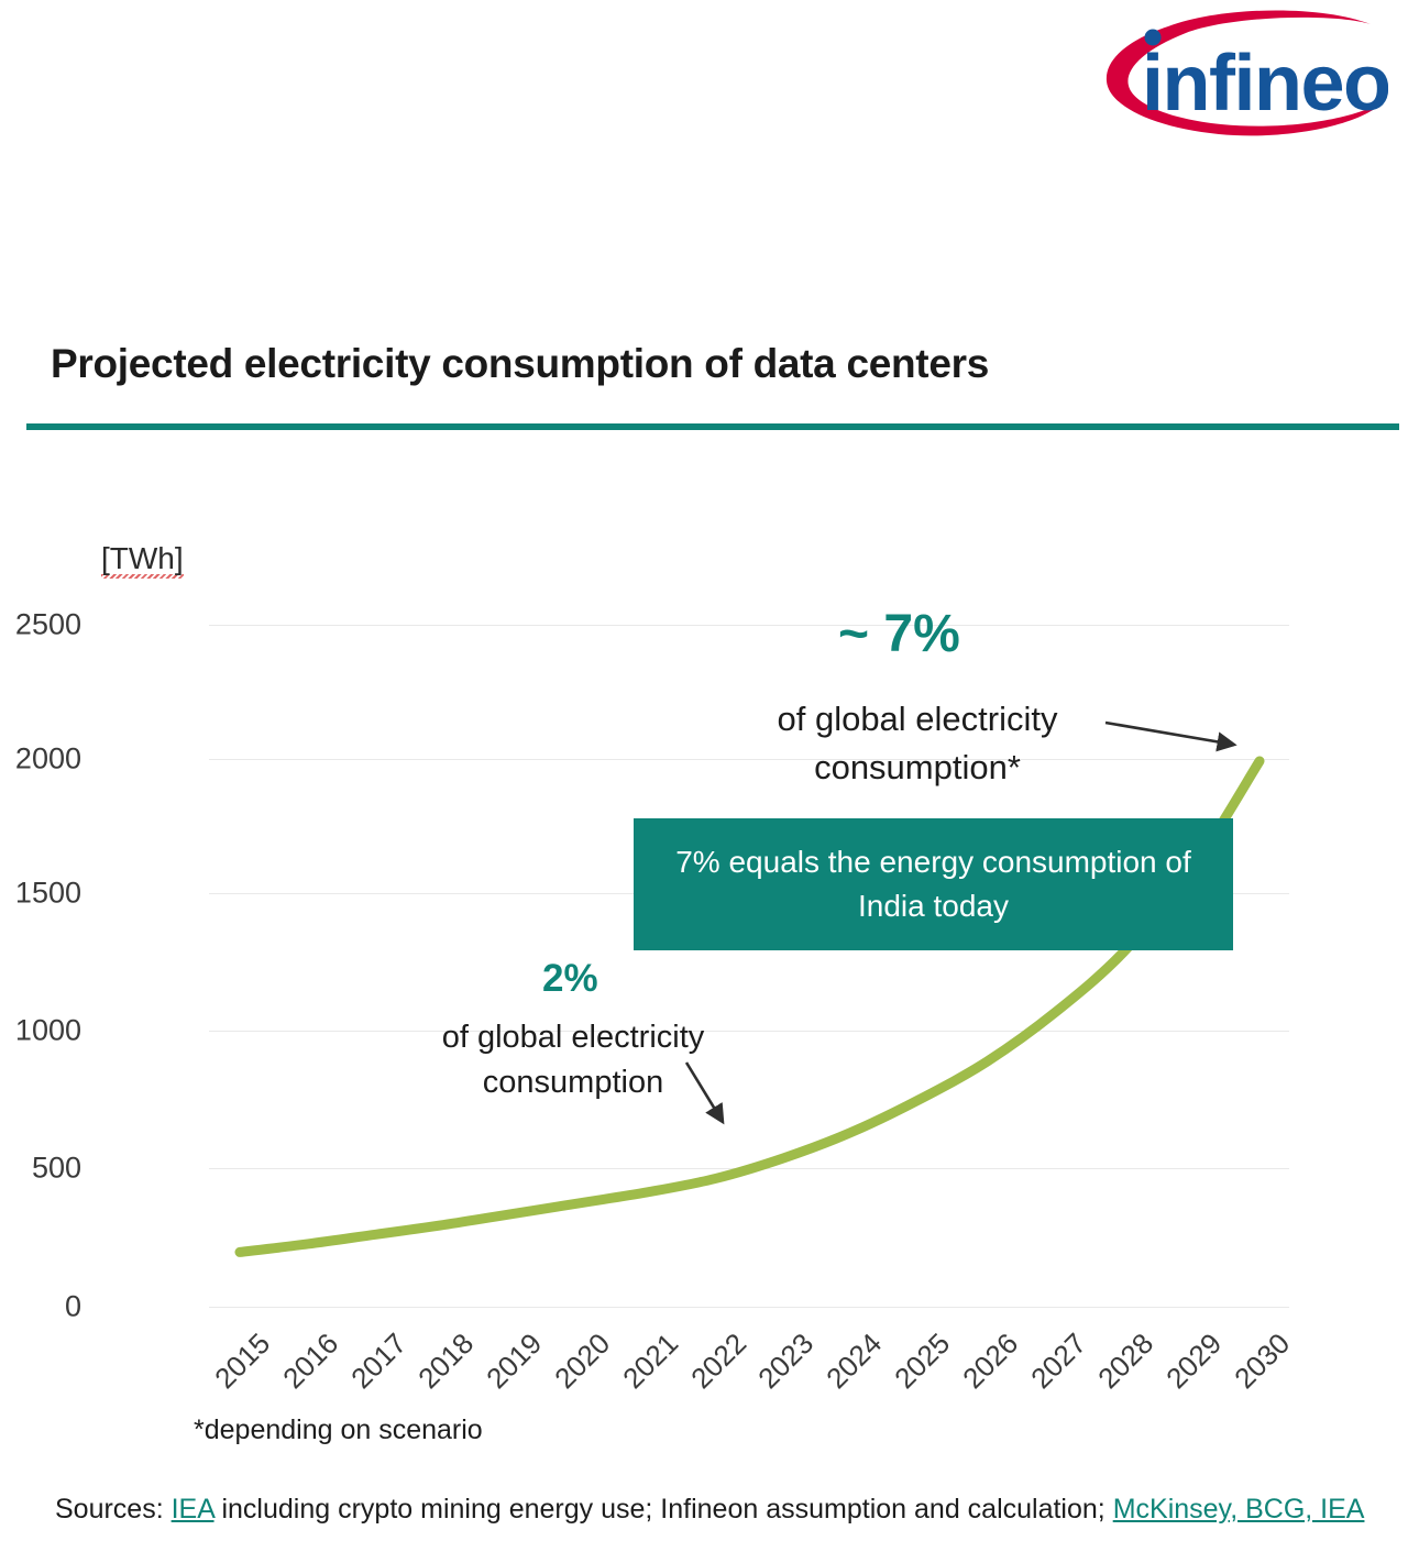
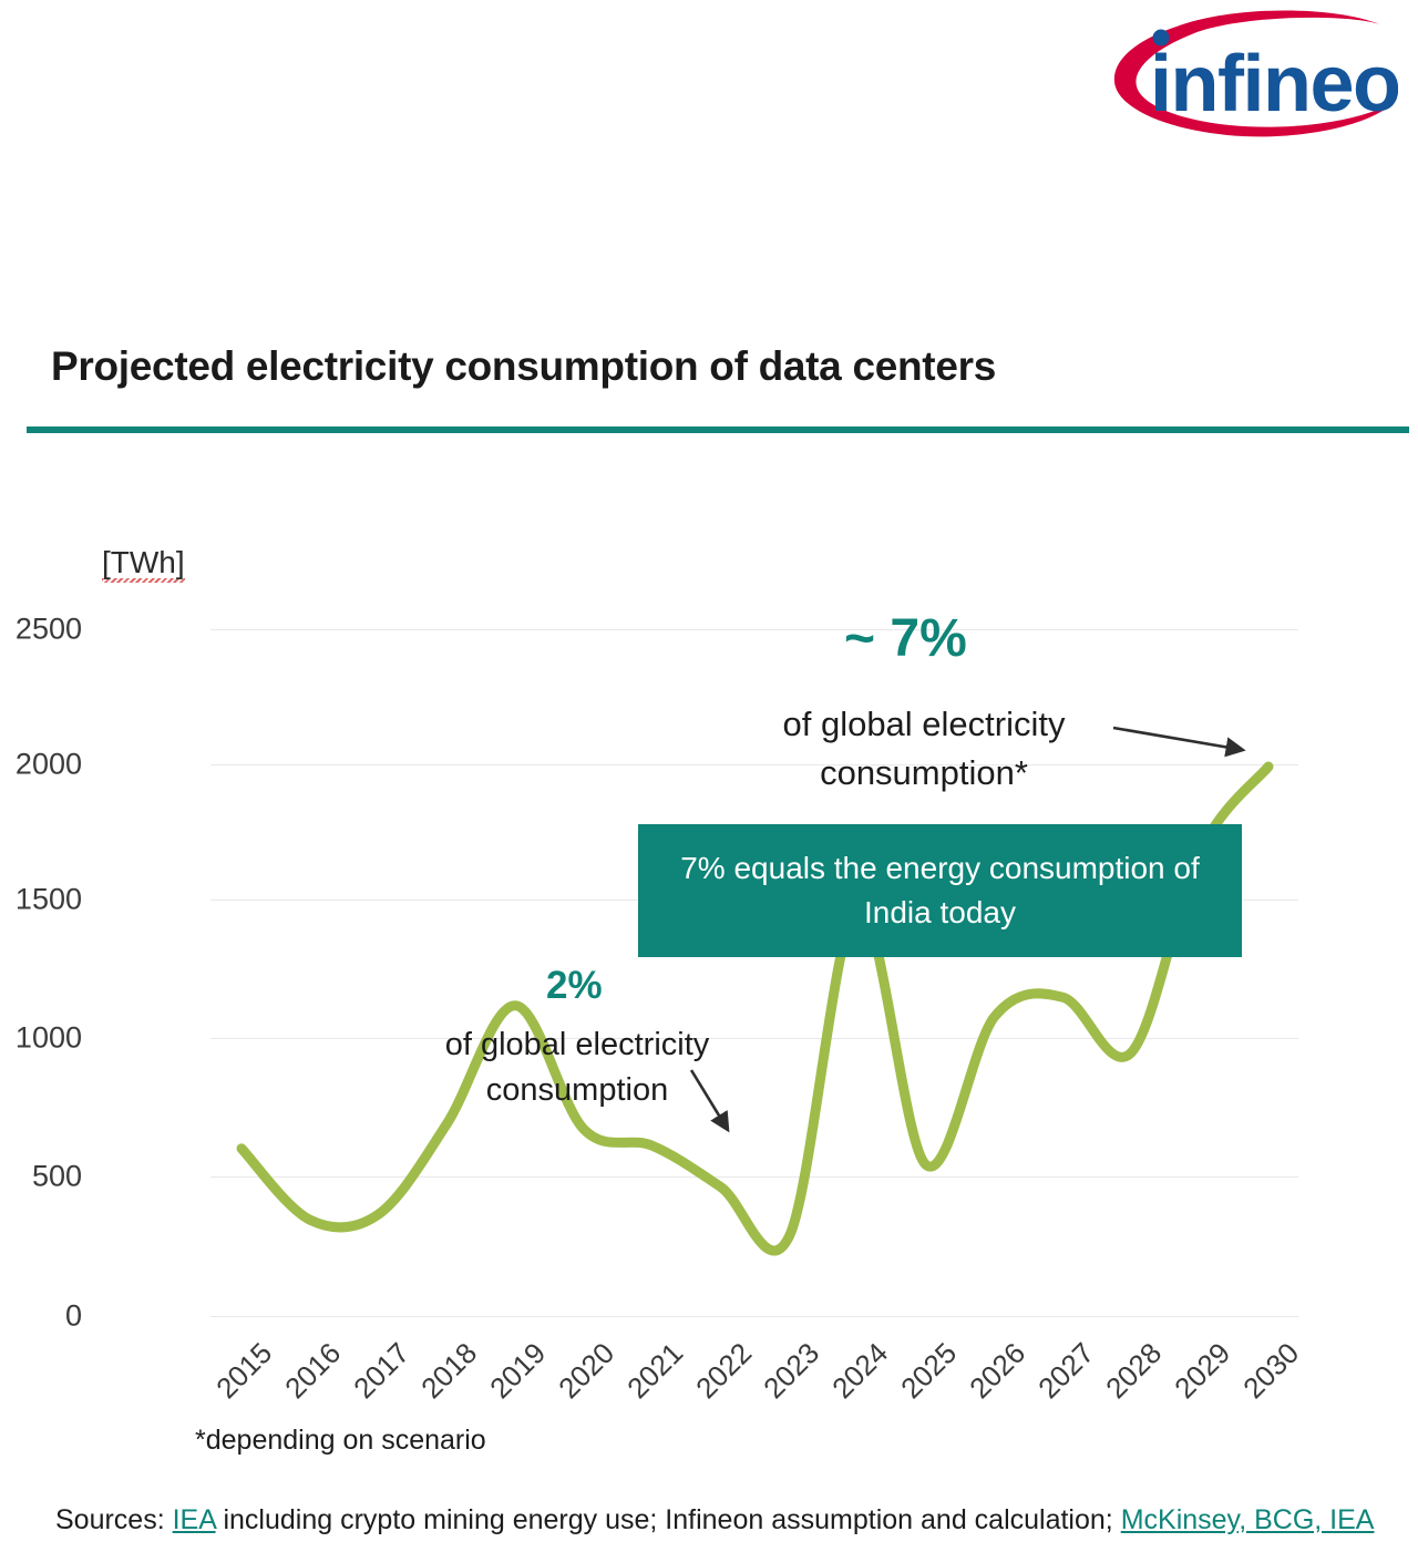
2015: 200 -> 610
2016: 230 -> 350
2017: 260 -> 370
2018: 300 -> 700
2019: 340 -> 1130
2020: 380 -> 680
2021: 420 -> 620
2023: 540 -> 290
2024: 640 -> 1490
2025: 760 -> 550
2026: 900 -> 1090
2027: 1080 -> 1160
2028: 1300 -> 960
2029: 1600 -> 1690
